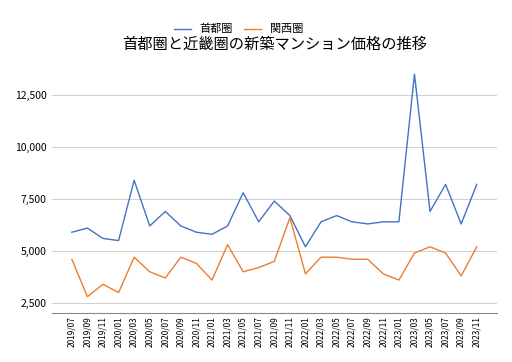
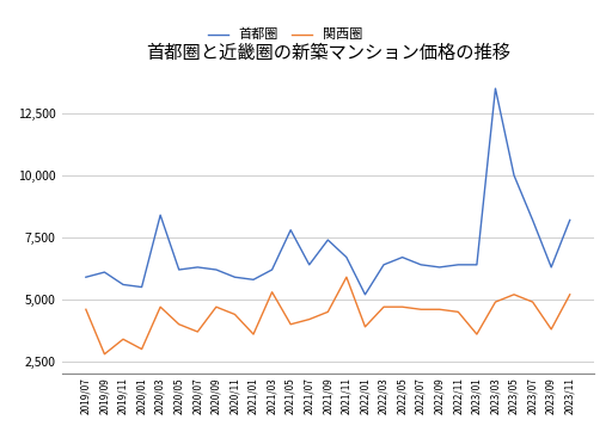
首都圈/2020/07: 6,900 -> 6,300
関西圈/2021/11: 6,600 -> 5,900
関西圈/2022/11: 3,900 -> 4,500
首都圈/2023/05: 6,900 -> 10,000
